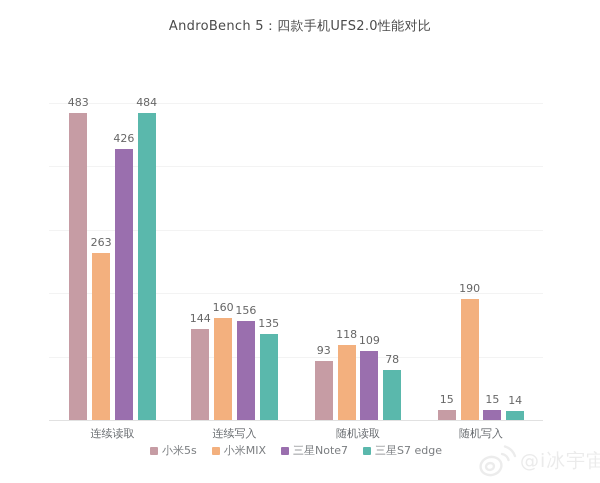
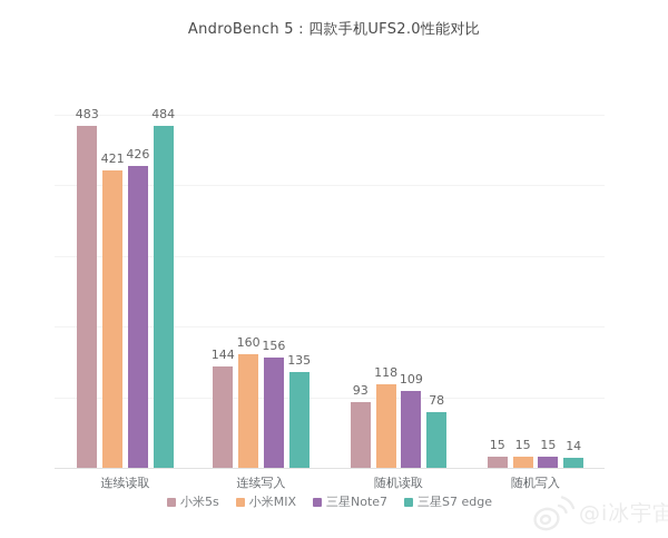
小米MIX/连续读取: 263 -> 421
小米MIX/随机写入: 190 -> 15
